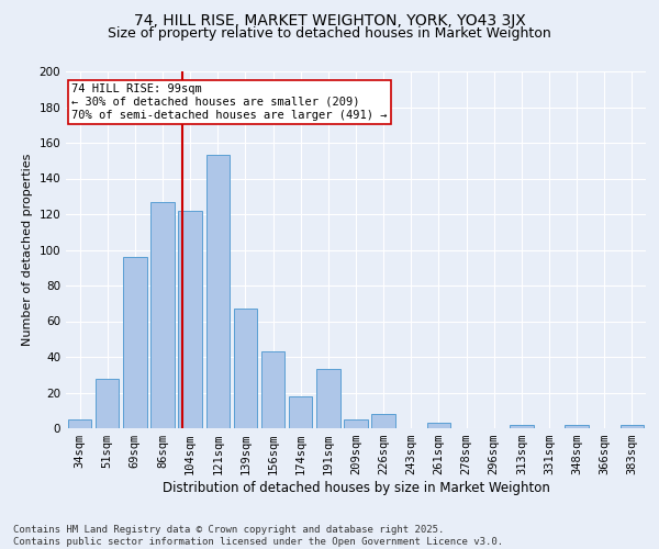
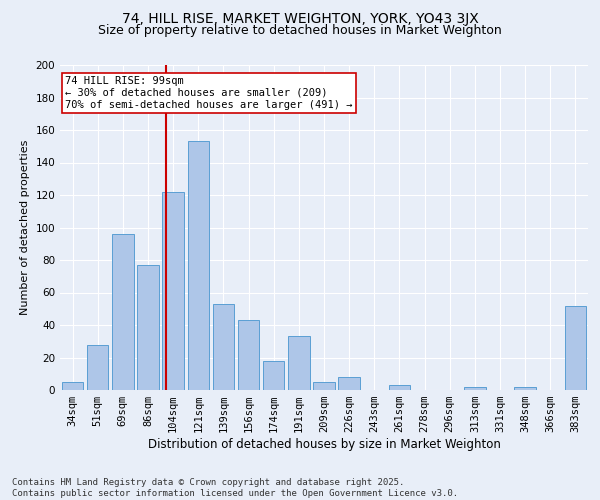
86sqm: 127 -> 77
139sqm: 67 -> 53
383sqm: 2 -> 52
